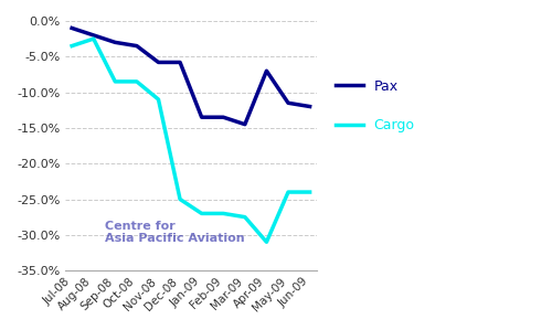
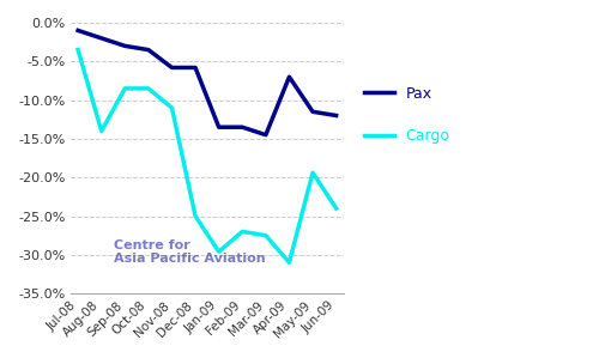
Cargo/Aug-08: -2.5% -> -14.0%
Cargo/Jan-09: -27.0% -> -29.6%
Cargo/May-09: -24.0% -> -19.4%
